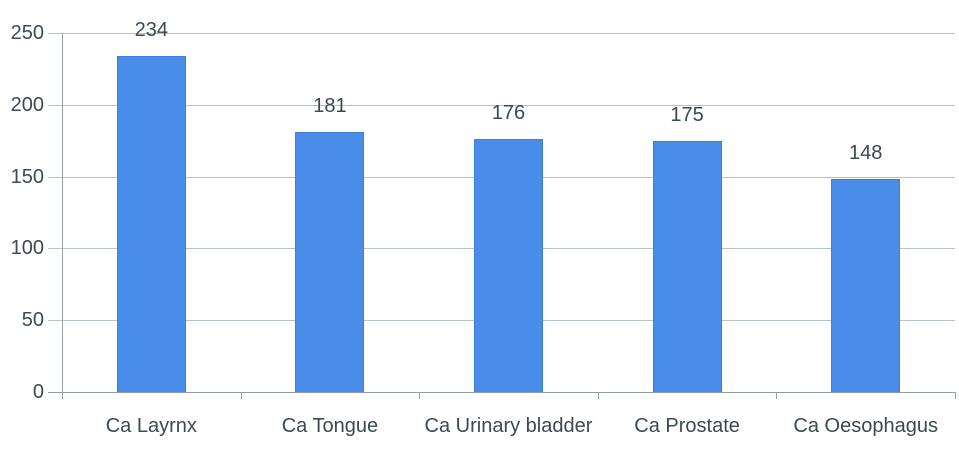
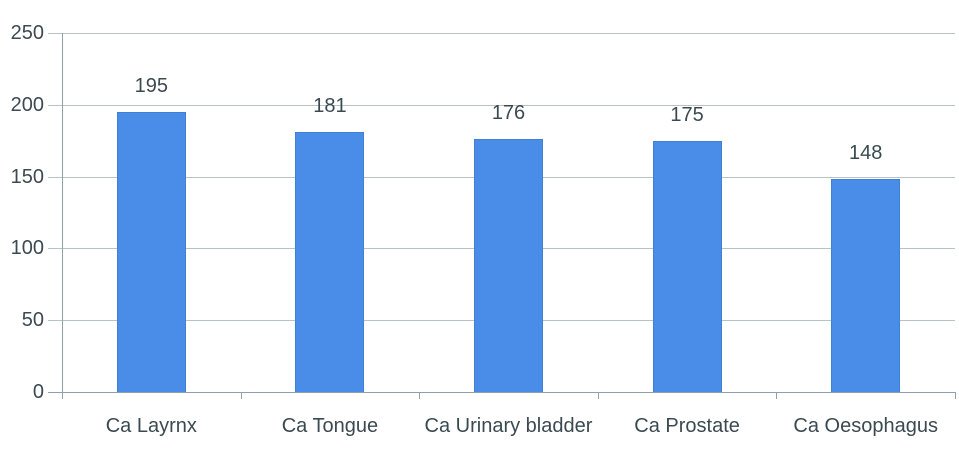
Ca Layrnx: 234 -> 195
